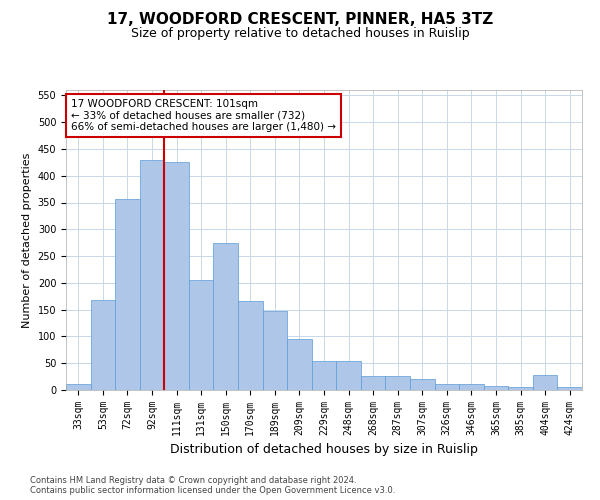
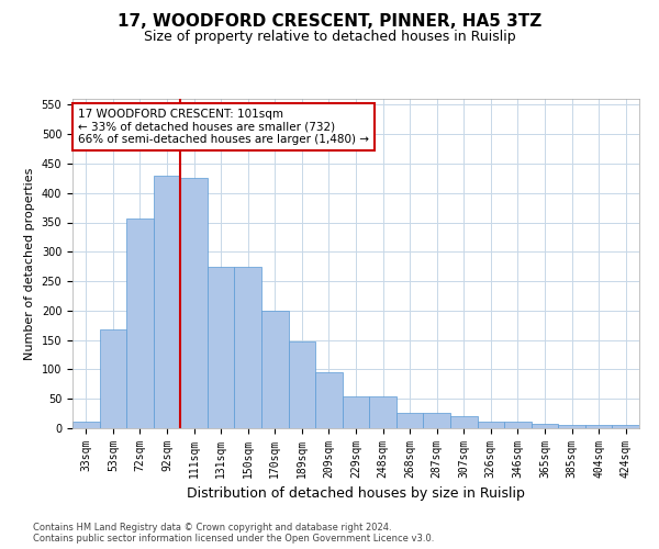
131sqm: 206 -> 275
170sqm: 166 -> 200
404sqm: 28 -> 5
